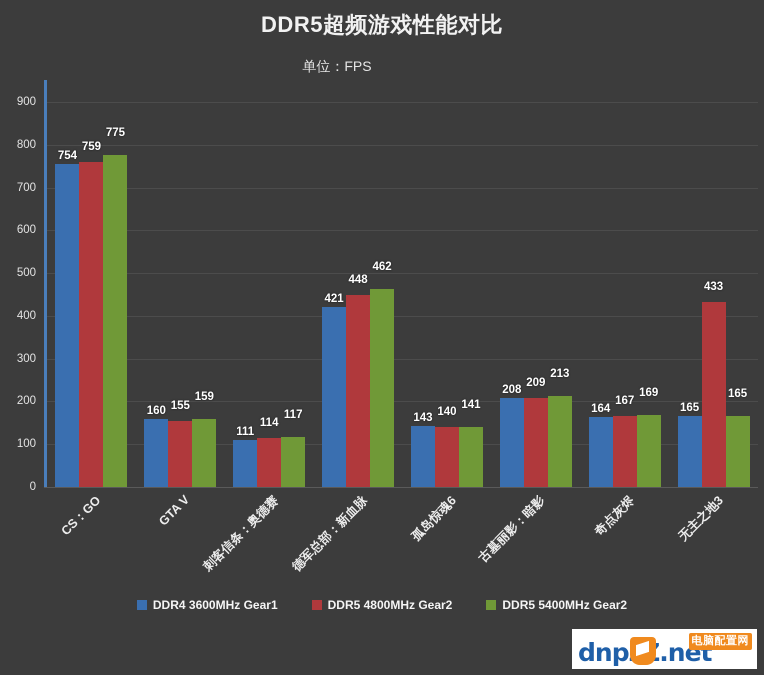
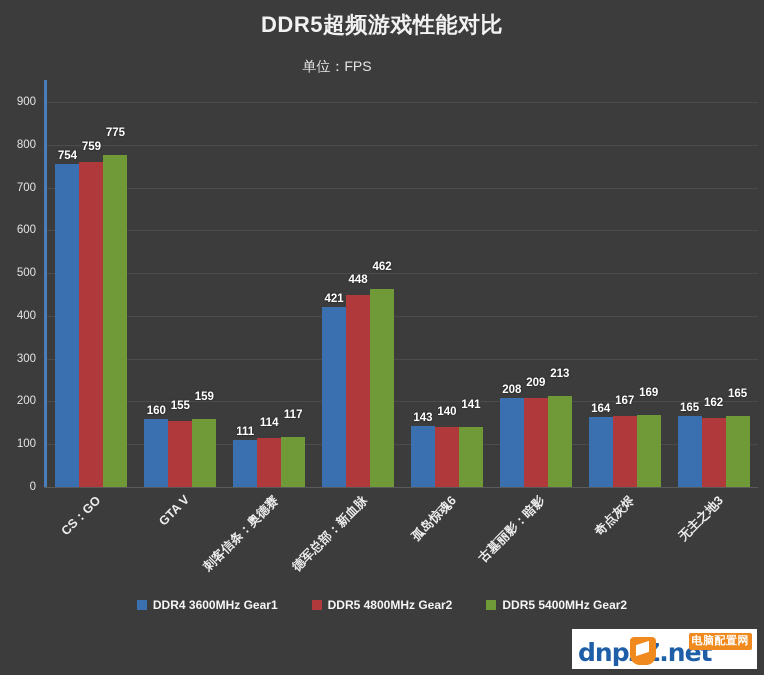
DDR5 4800MHz Gear2/无主之地3: 433 -> 162
